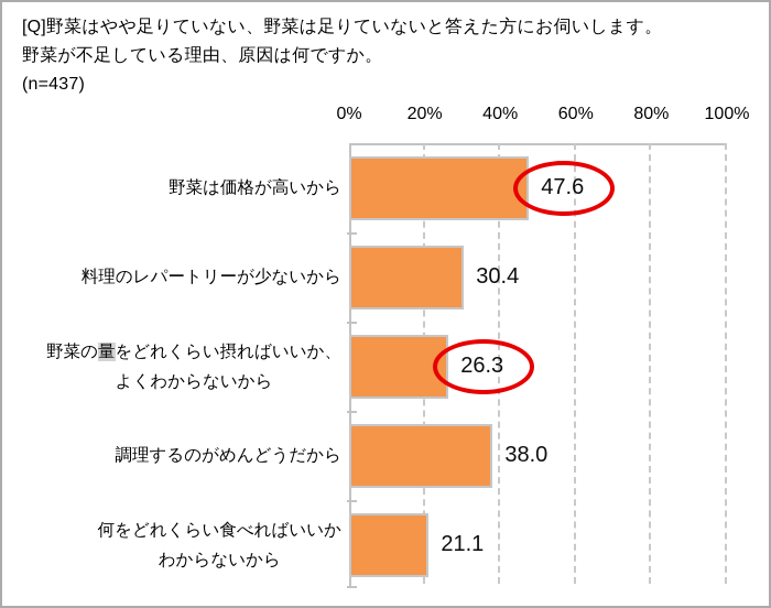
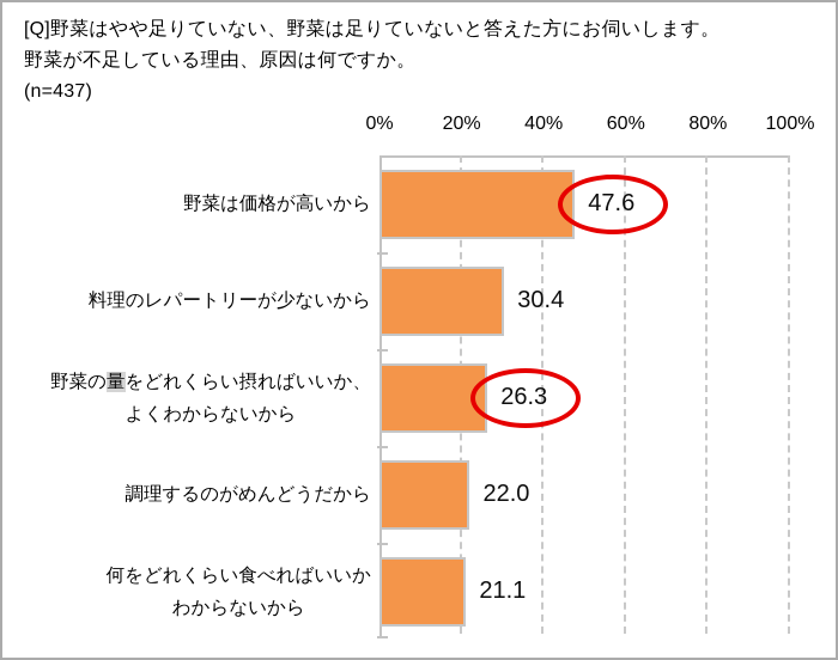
調理するのがめんどうだから: 38.0 -> 22.0
